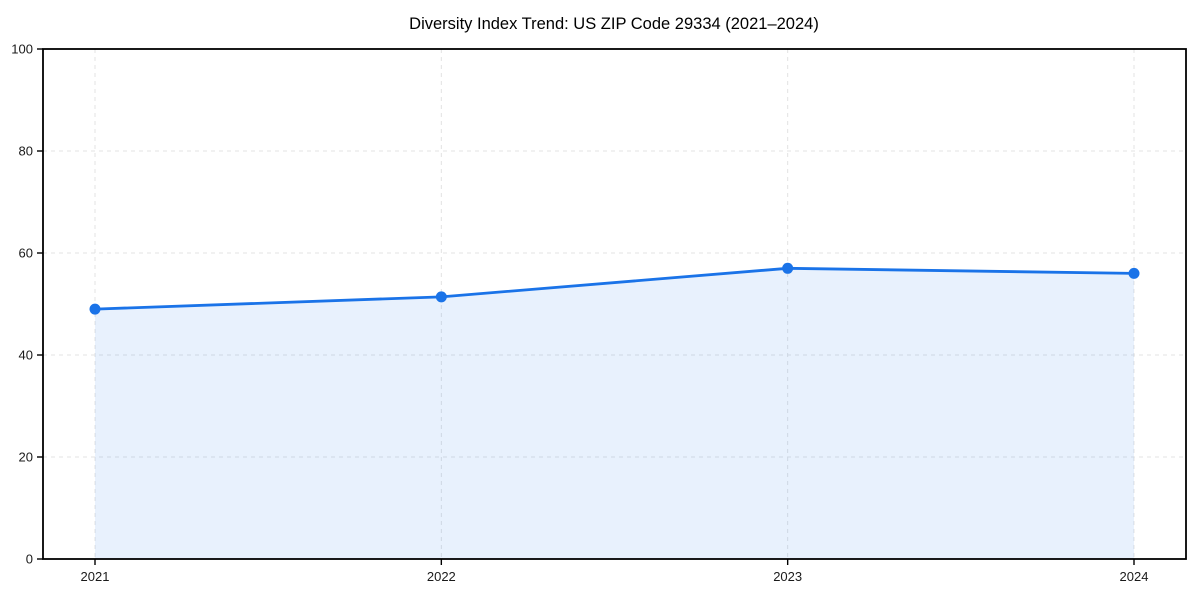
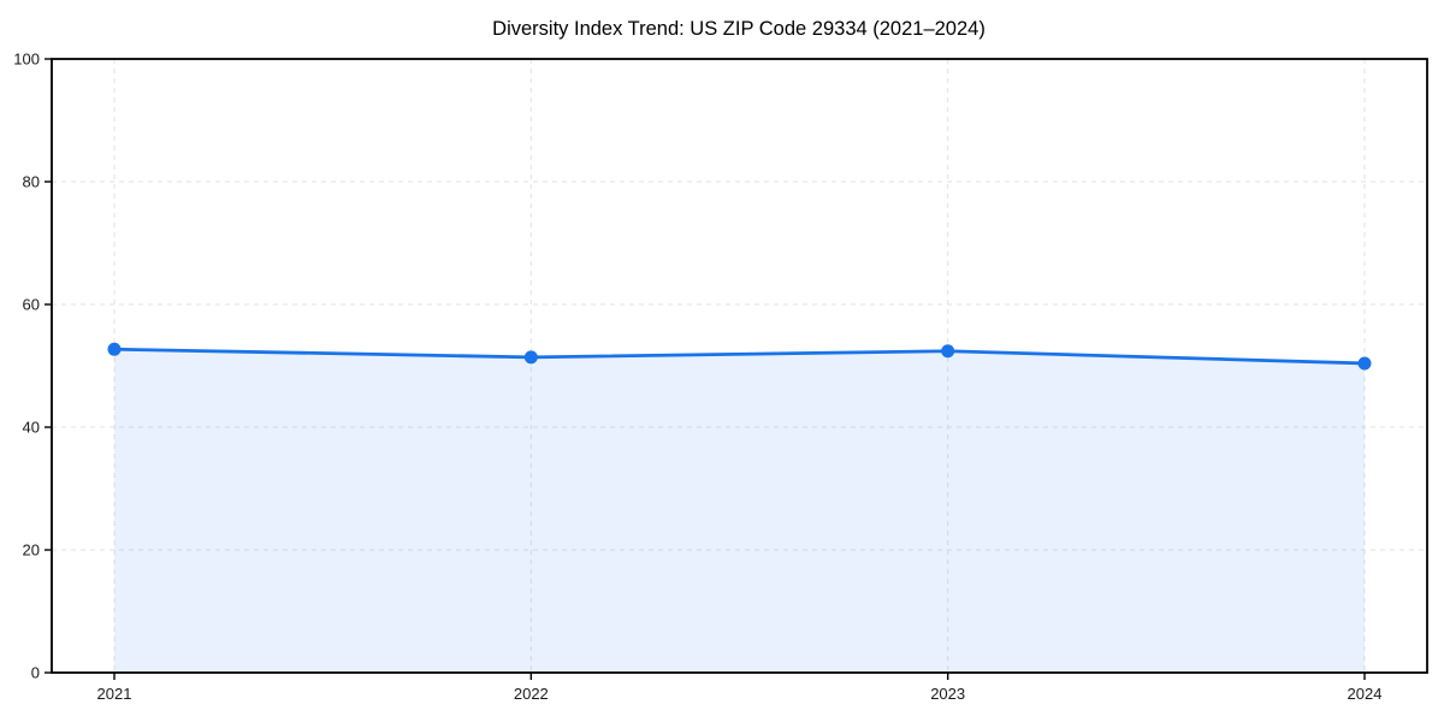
2021: 49 -> 53
2023: 57 -> 52
2024: 56 -> 50
